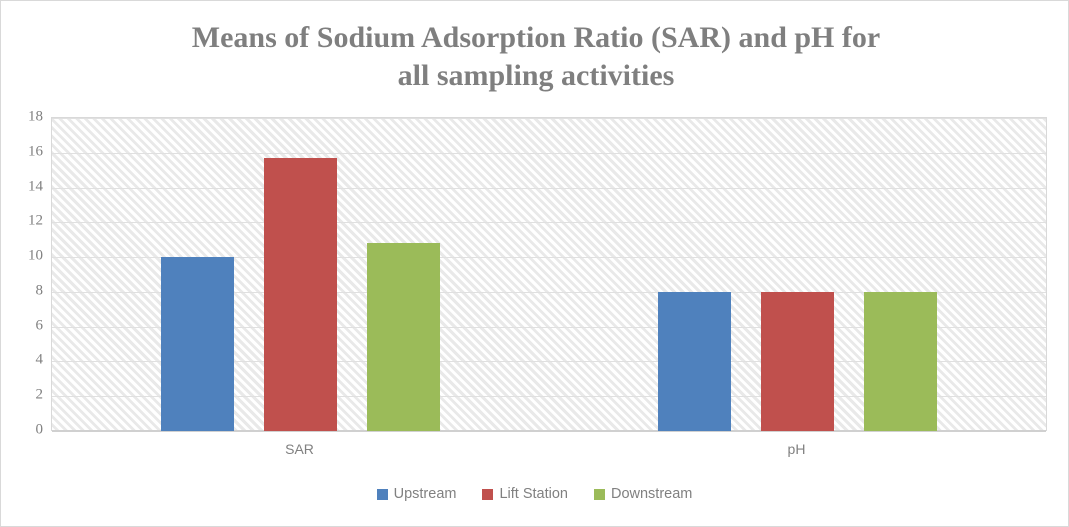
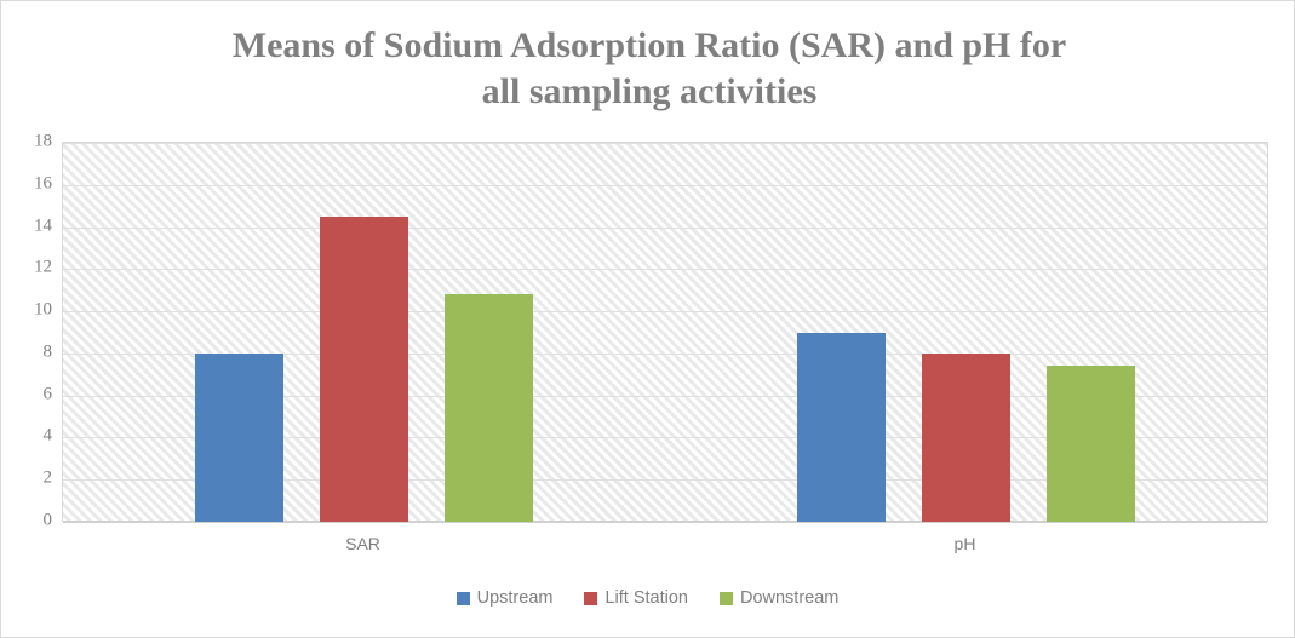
Upstream/SAR: 10 -> 8
Lift Station/SAR: 15.7 -> 14.5
Upstream/pH: 8 -> 9
Downstream/pH: 8.0 -> 7.4
